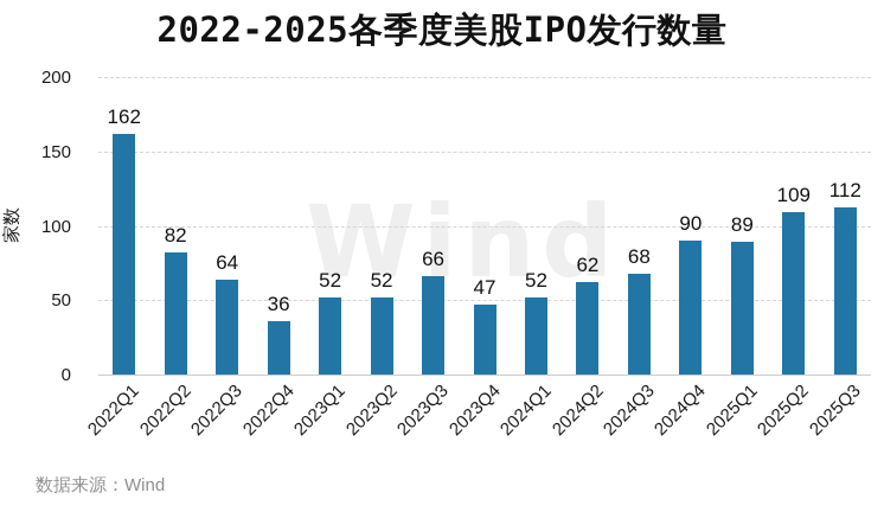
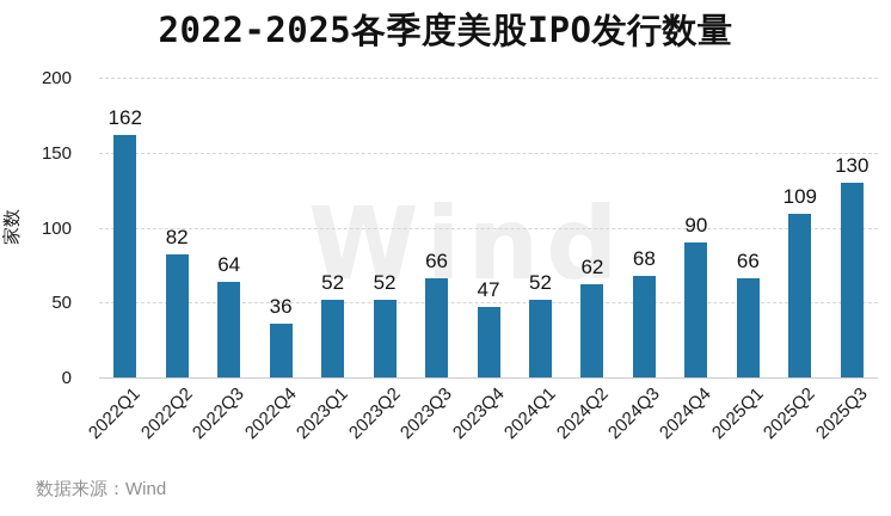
2025Q1: 89 -> 66
2025Q3: 112 -> 130
